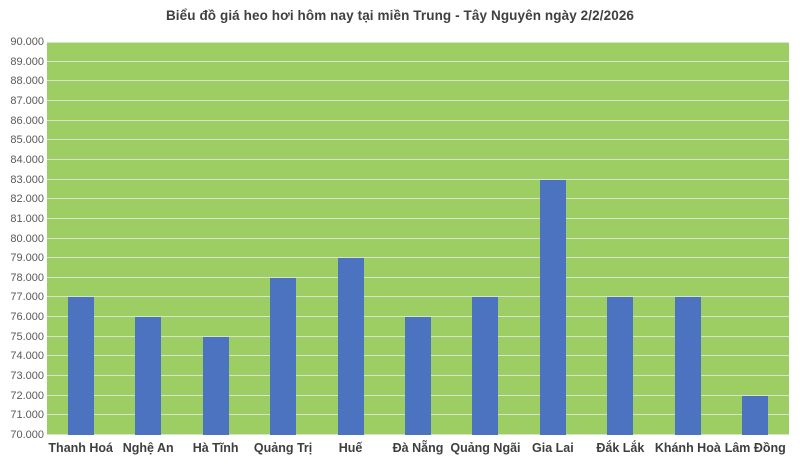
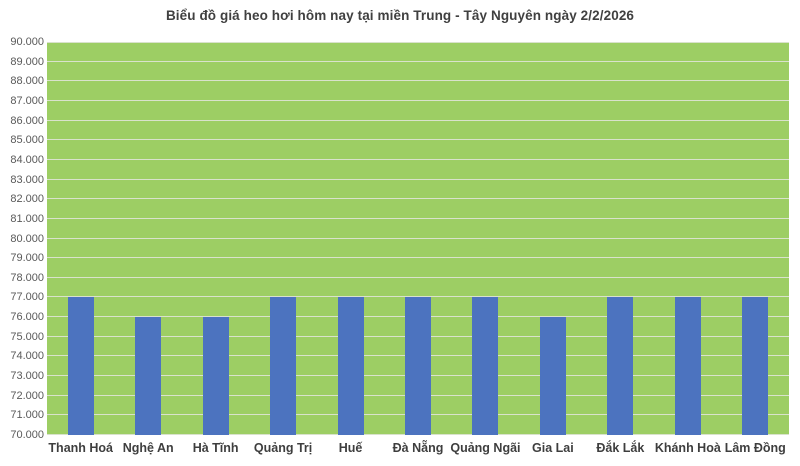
Hà Tĩnh: 75000 -> 76000
Quảng Trị: 78000 -> 77000
Huế: 79000 -> 77000
Đà Nẵng: 76000 -> 77000
Gia Lai: 83000 -> 76000
Lâm Đồng: 72000 -> 77000
